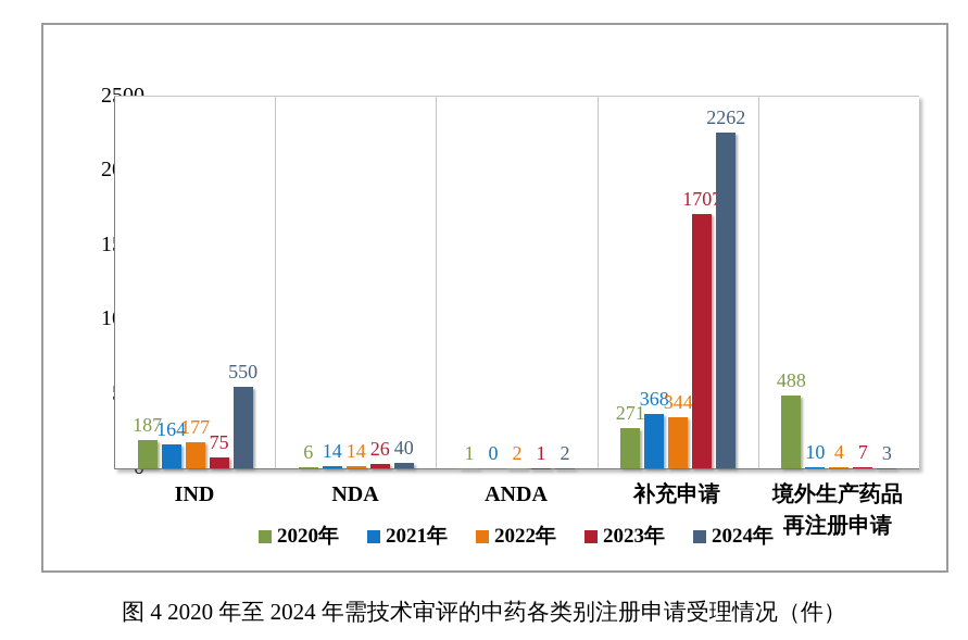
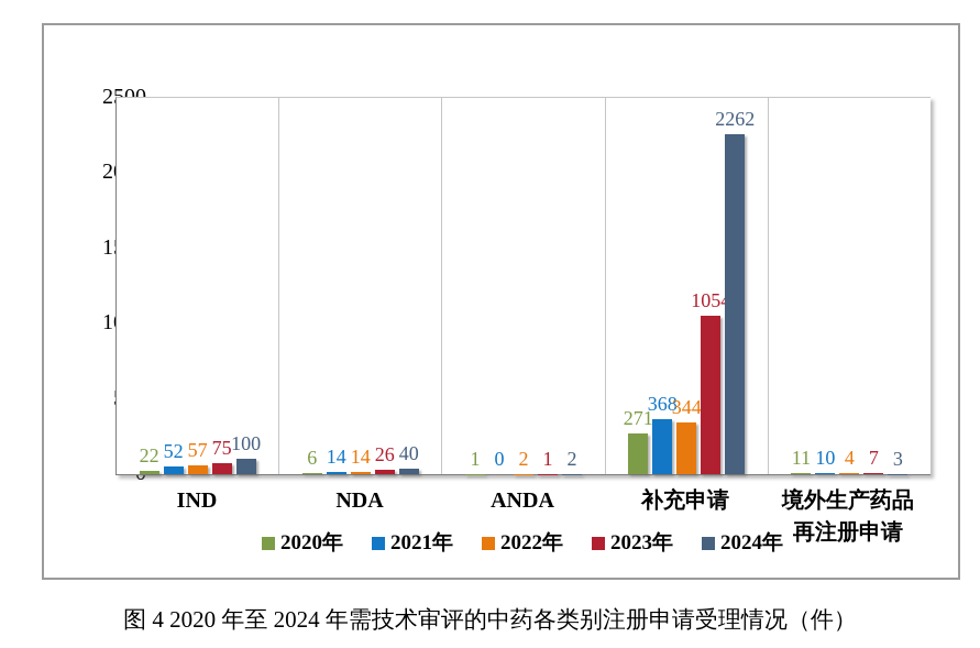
2020年/IND: 187 -> 22
2021年/IND: 164 -> 52
2022年/IND: 177 -> 57
2024年/IND: 550 -> 100
2023年/补充申请: 1707 -> 1054
2020年/境外生产药品 再注册申请: 488 -> 11
